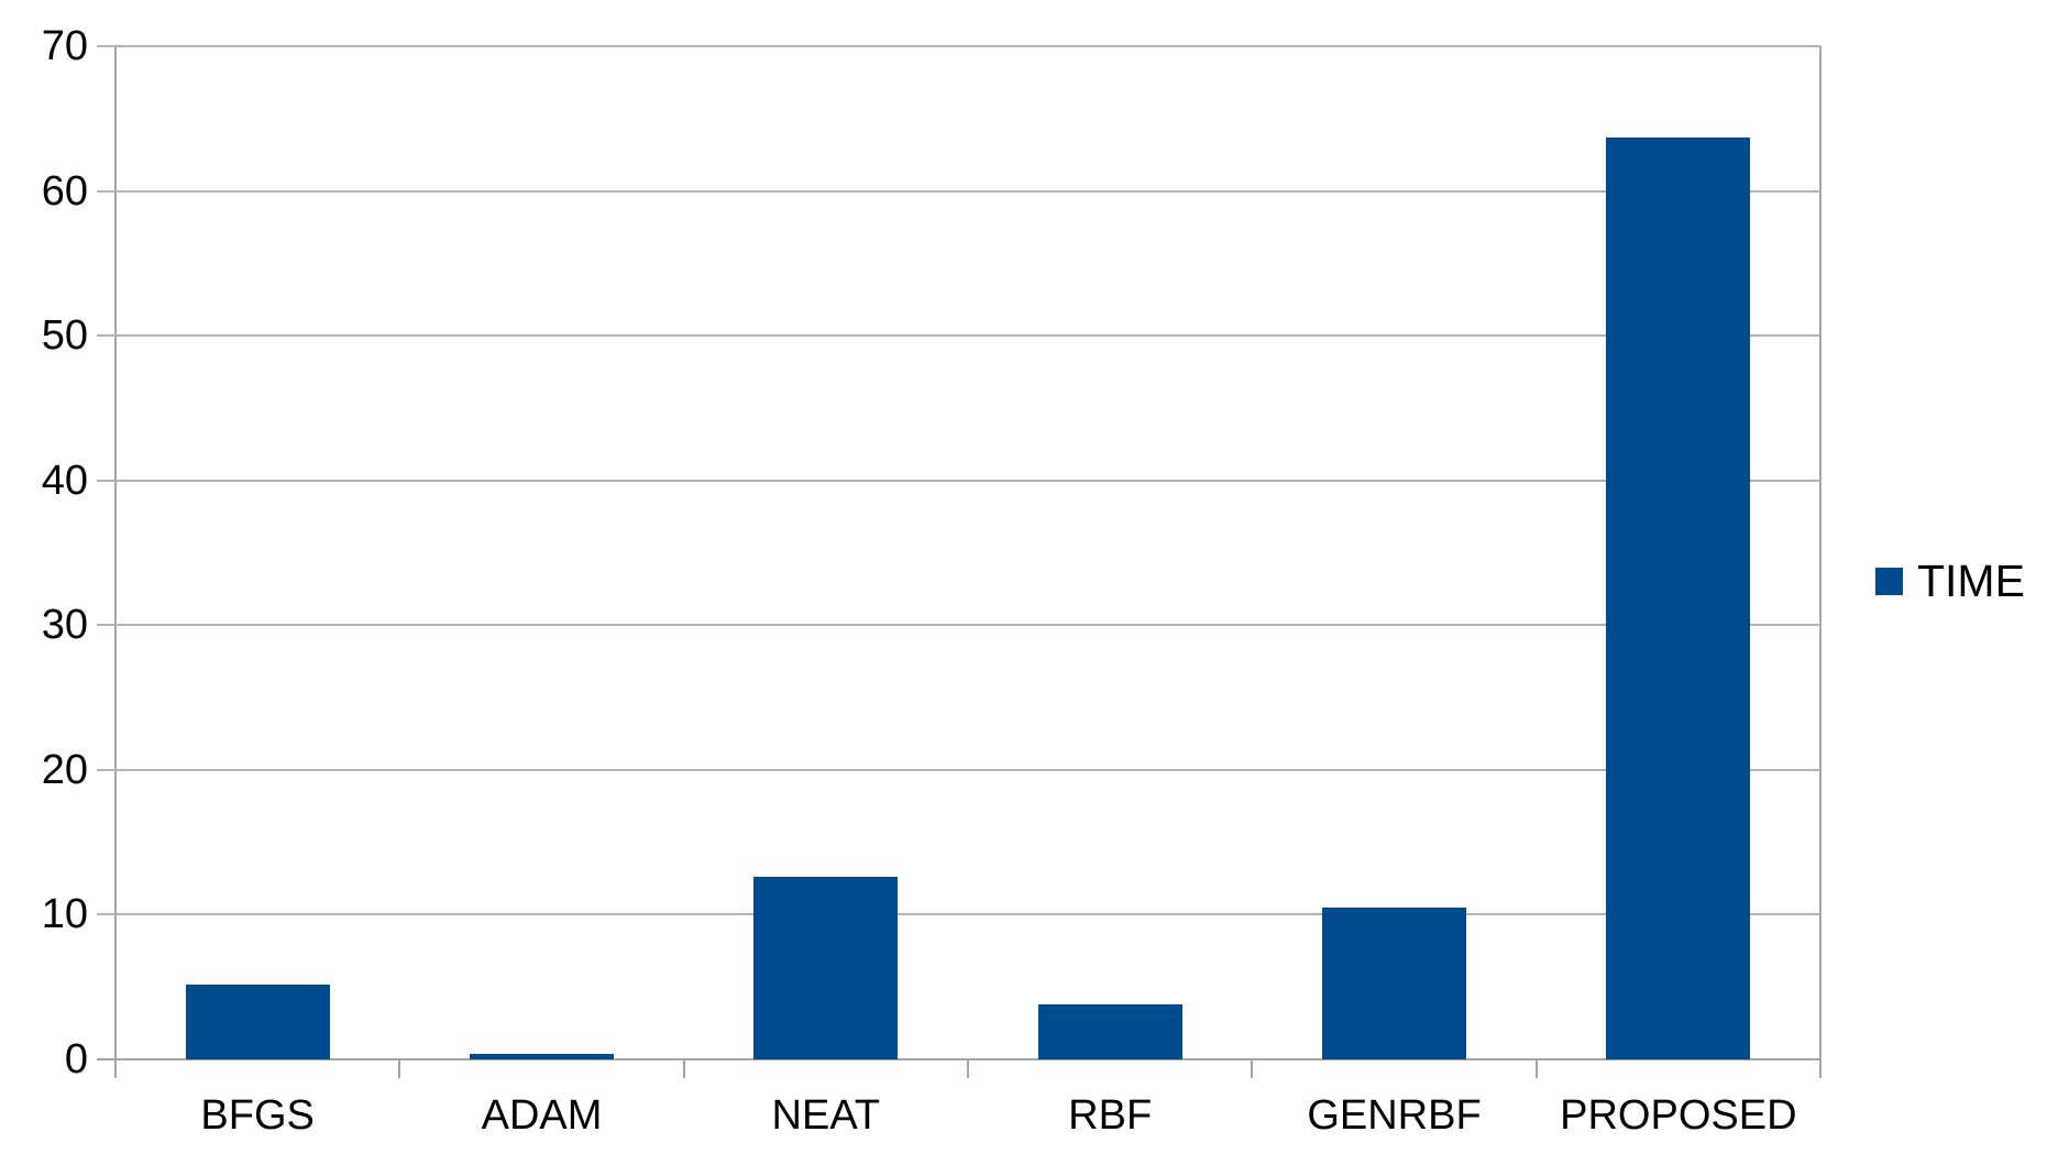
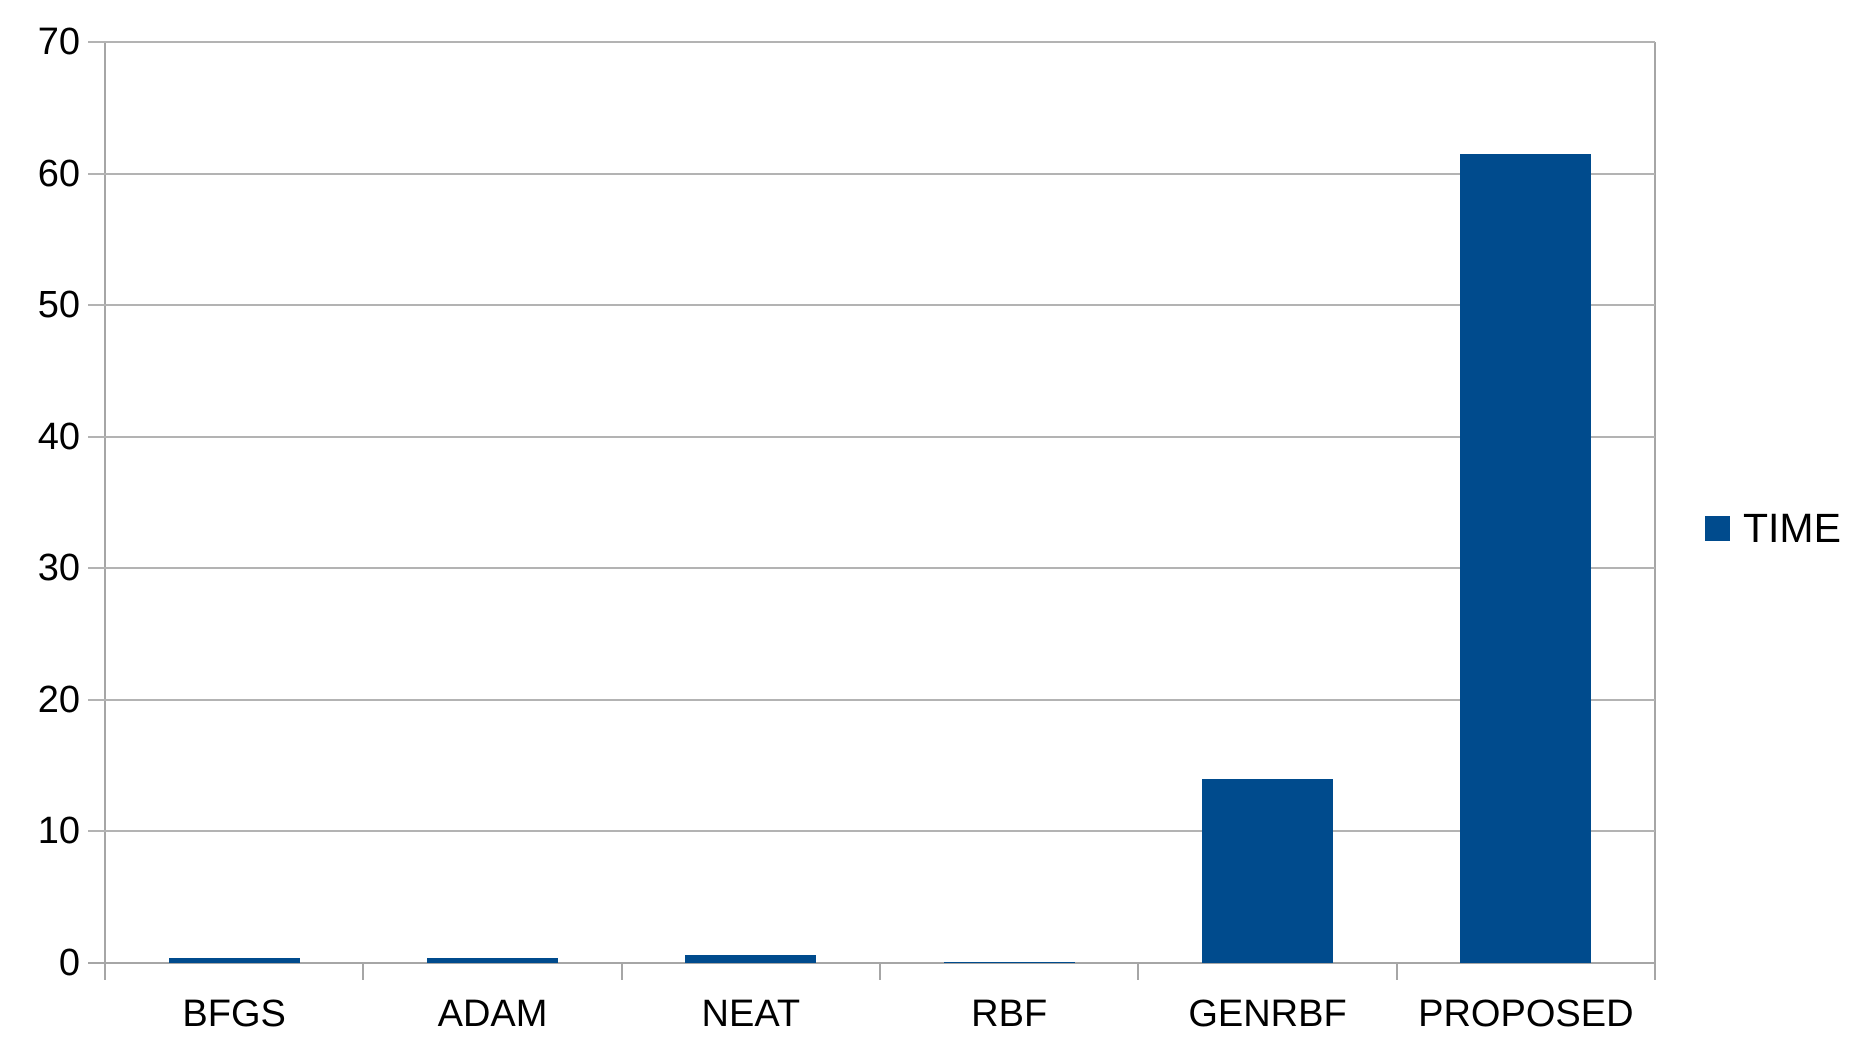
BFGS: 5.2 -> 0.4
NEAT: 12.6 -> 0.6
RBF: 3.8 -> 0.1
GENRBF: 10.5 -> 14.0
PROPOSED: 63.7 -> 61.5
